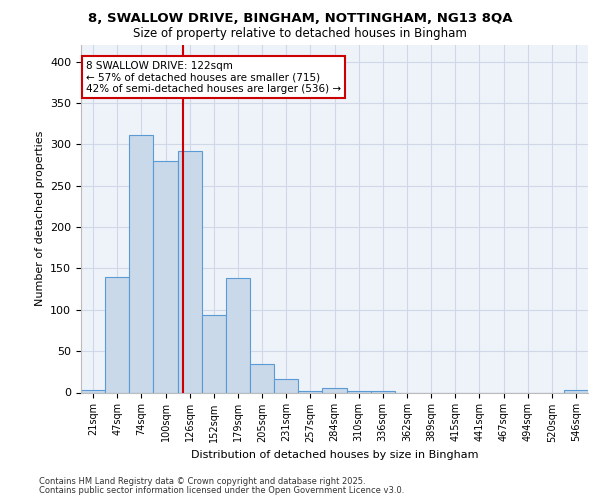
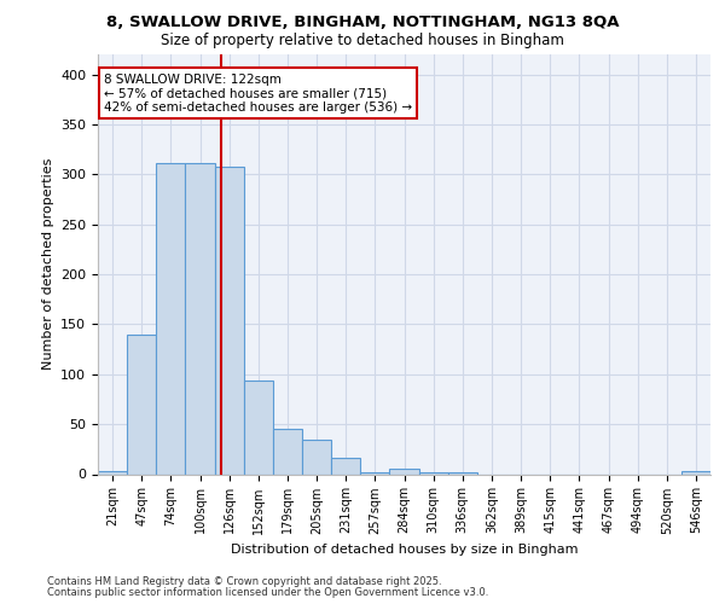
100sqm: 280 -> 311
126sqm: 292 -> 308
179sqm: 138 -> 45
